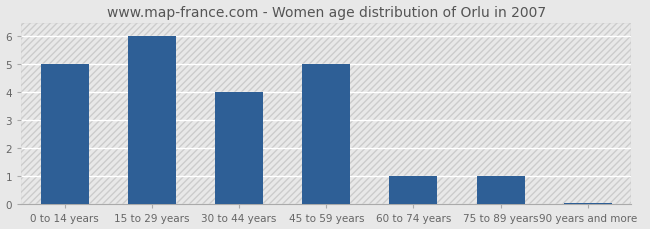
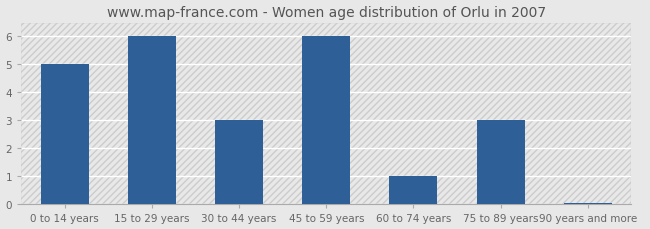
30 to 44 years: 4.00 -> 3.00
45 to 59 years: 5.00 -> 6.00
75 to 89 years: 1.00 -> 3.00
